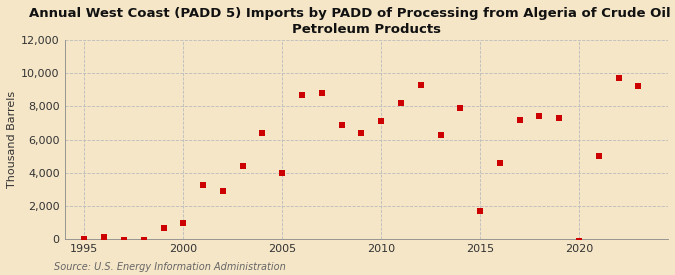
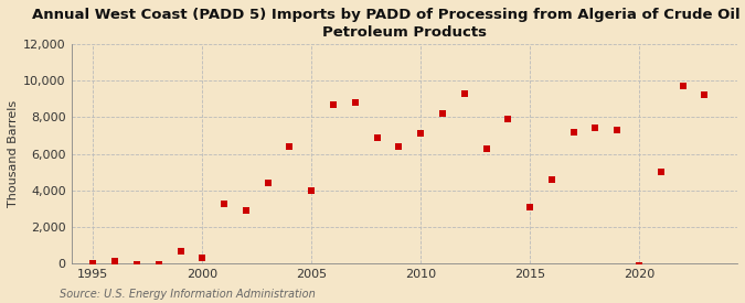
2000: 1,000 -> 300
2015: 1,700 -> 3,100
